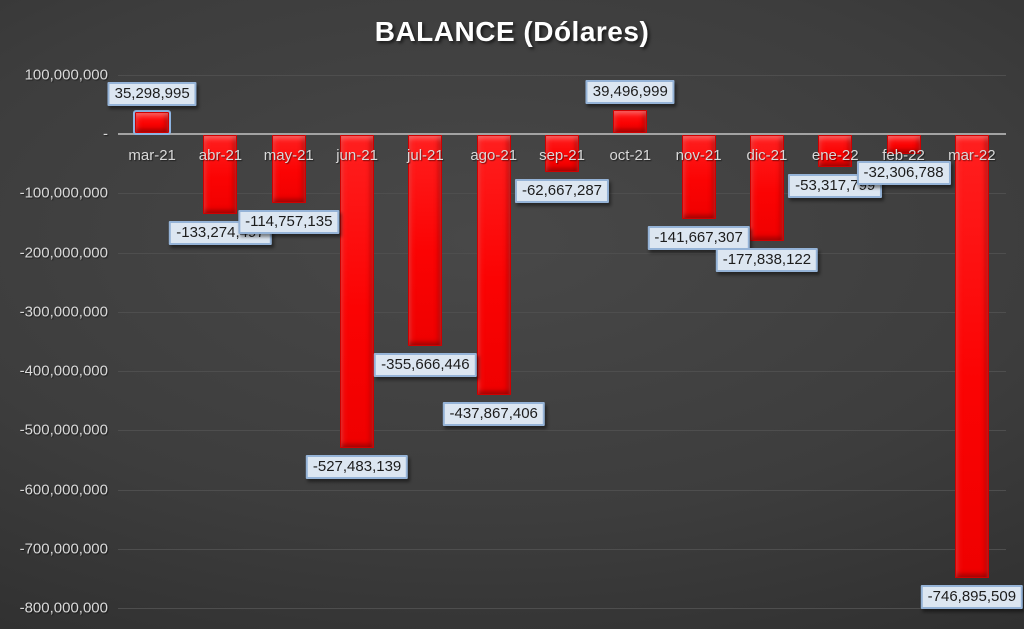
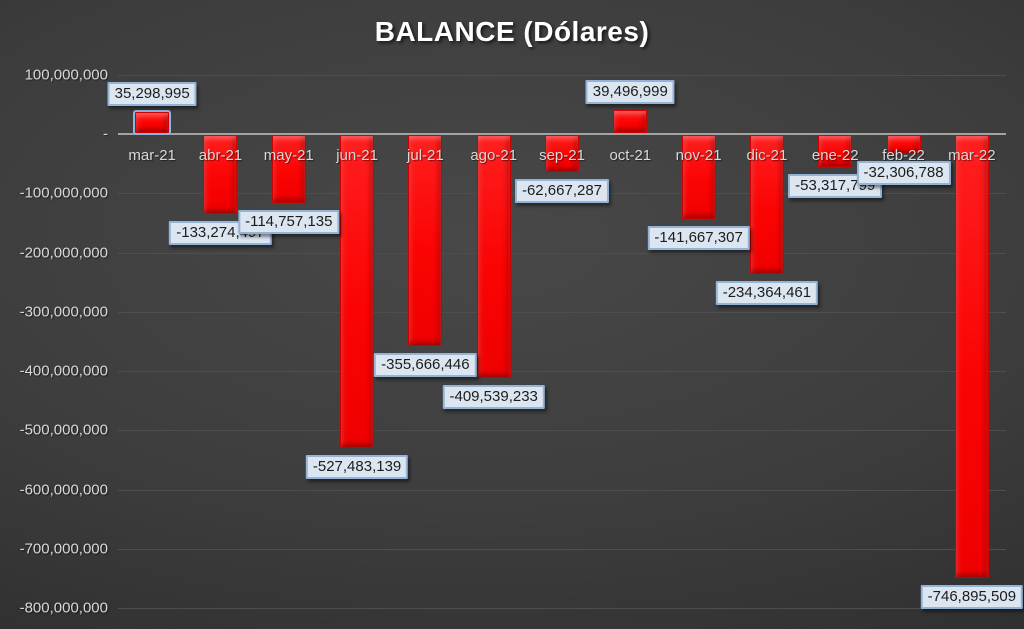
ago-21: -437,867,406 -> -409,539,233
dic-21: -177,838,122 -> -234,364,461
